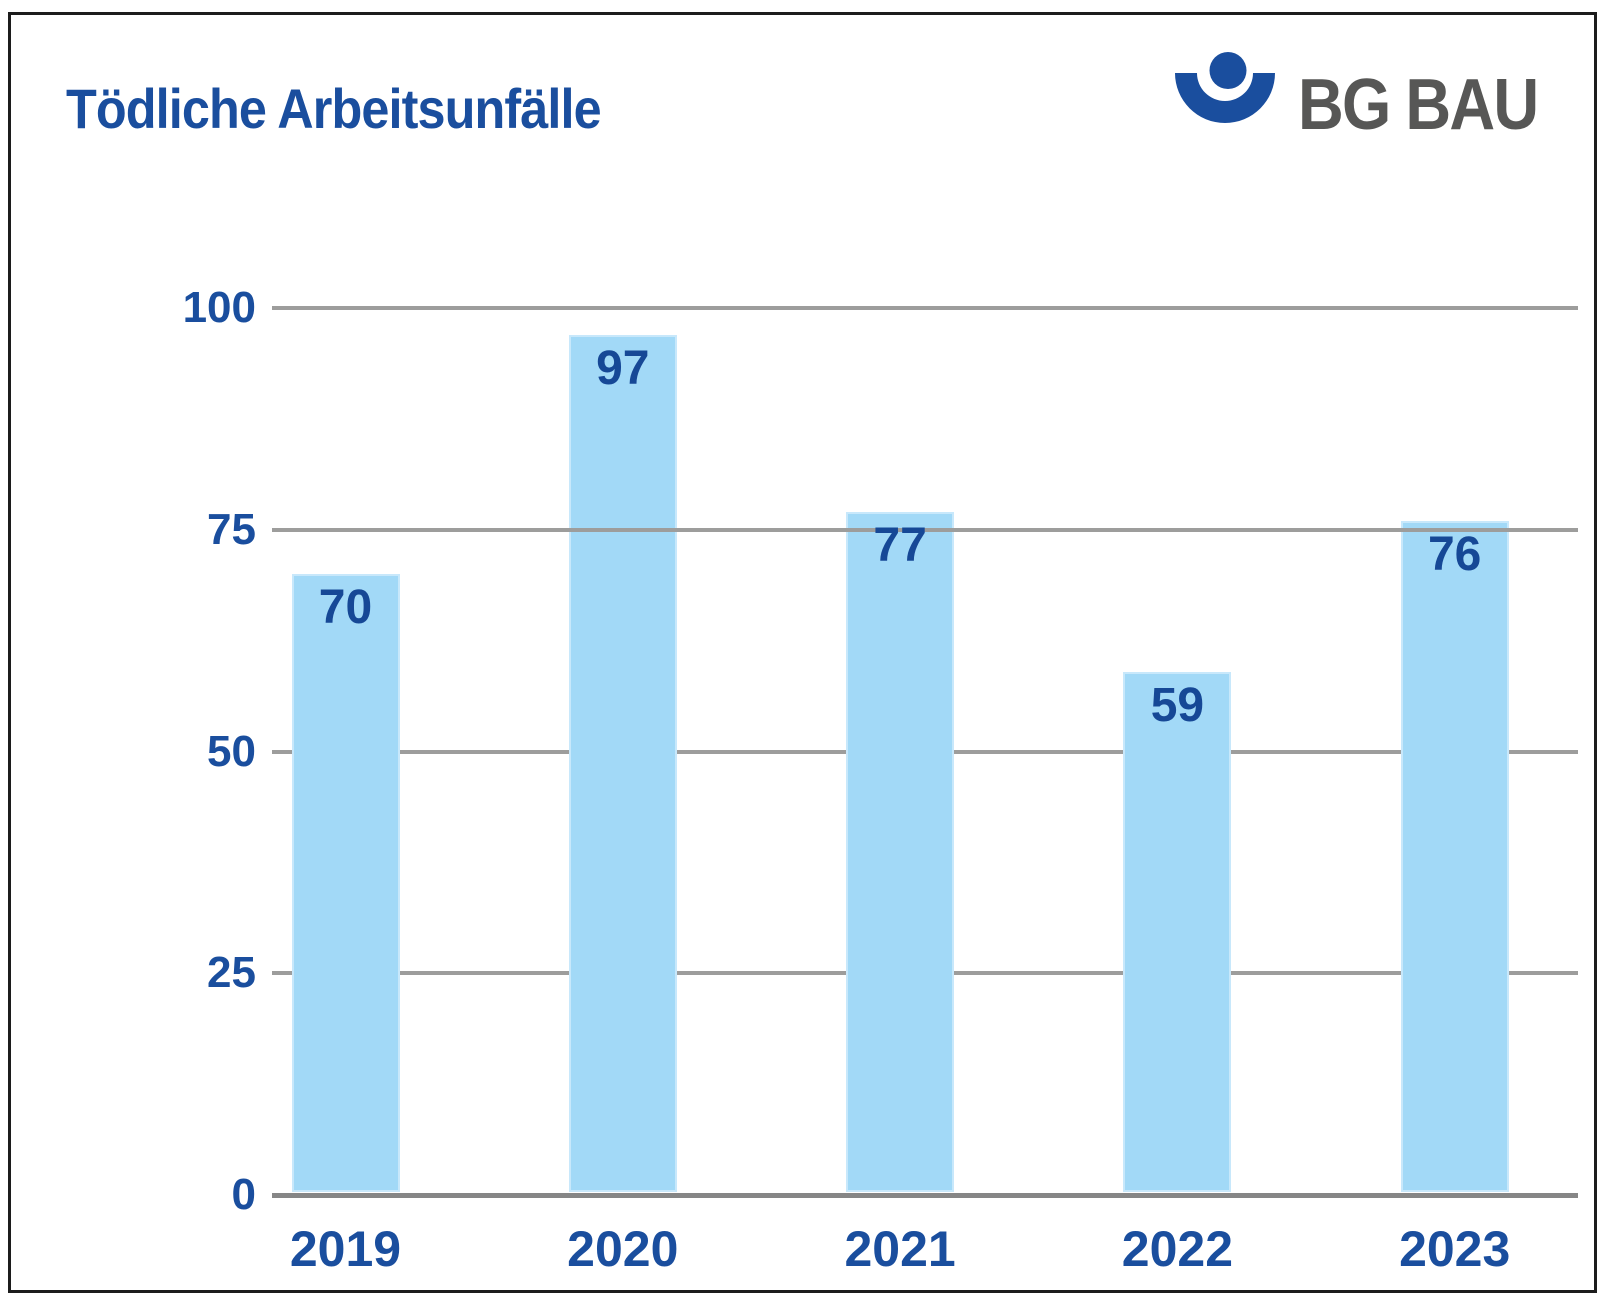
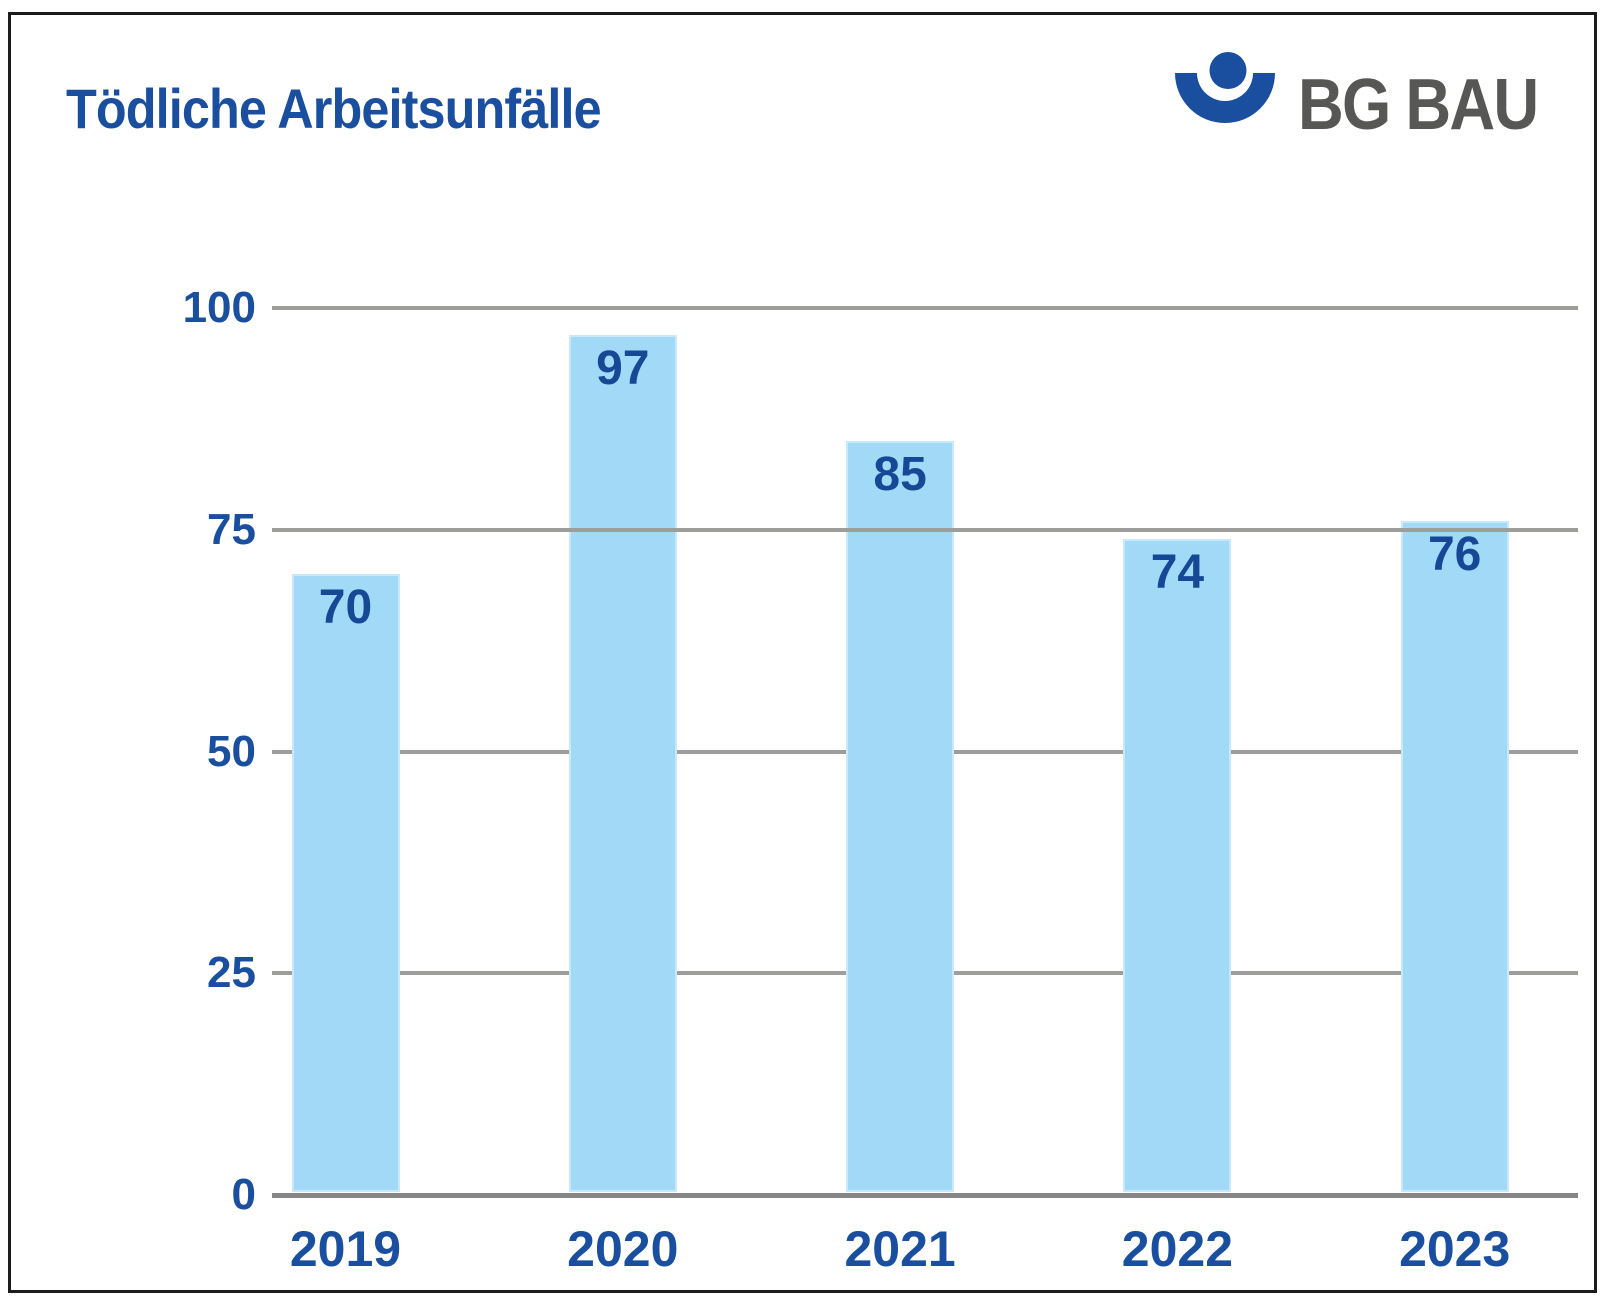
2021: 77 -> 85
2022: 59 -> 74
